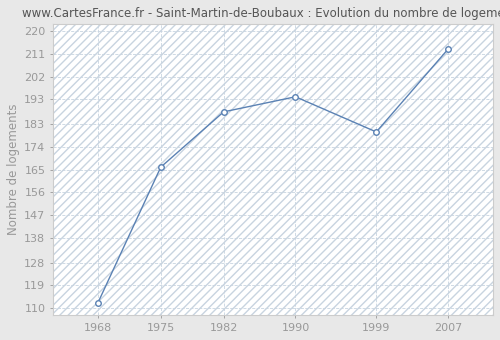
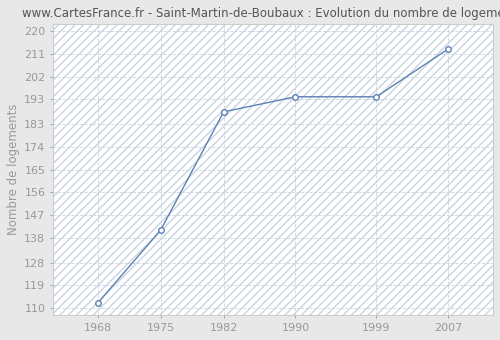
1975: 166 -> 141
1999: 180 -> 194
